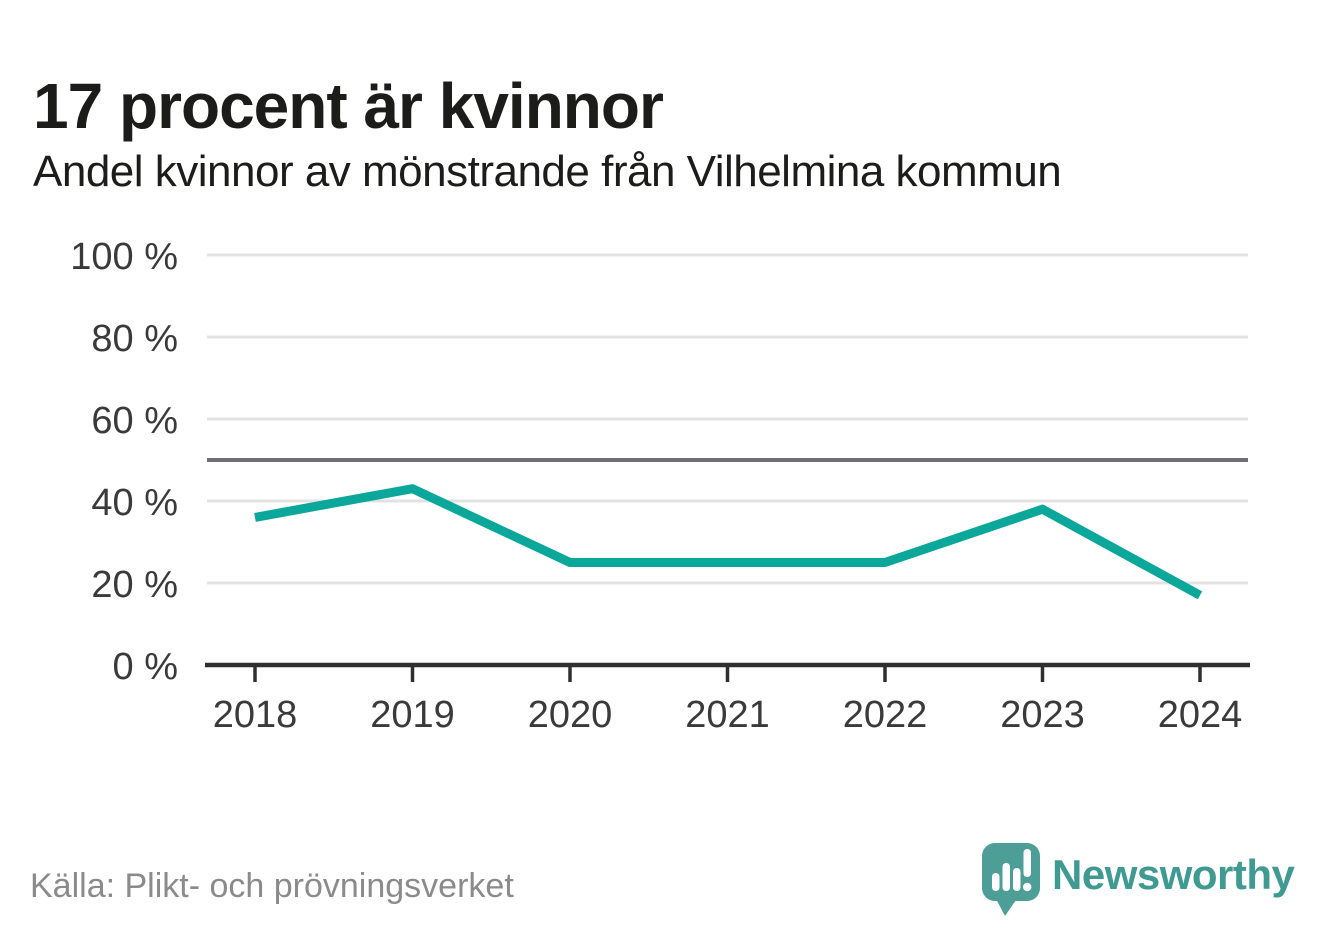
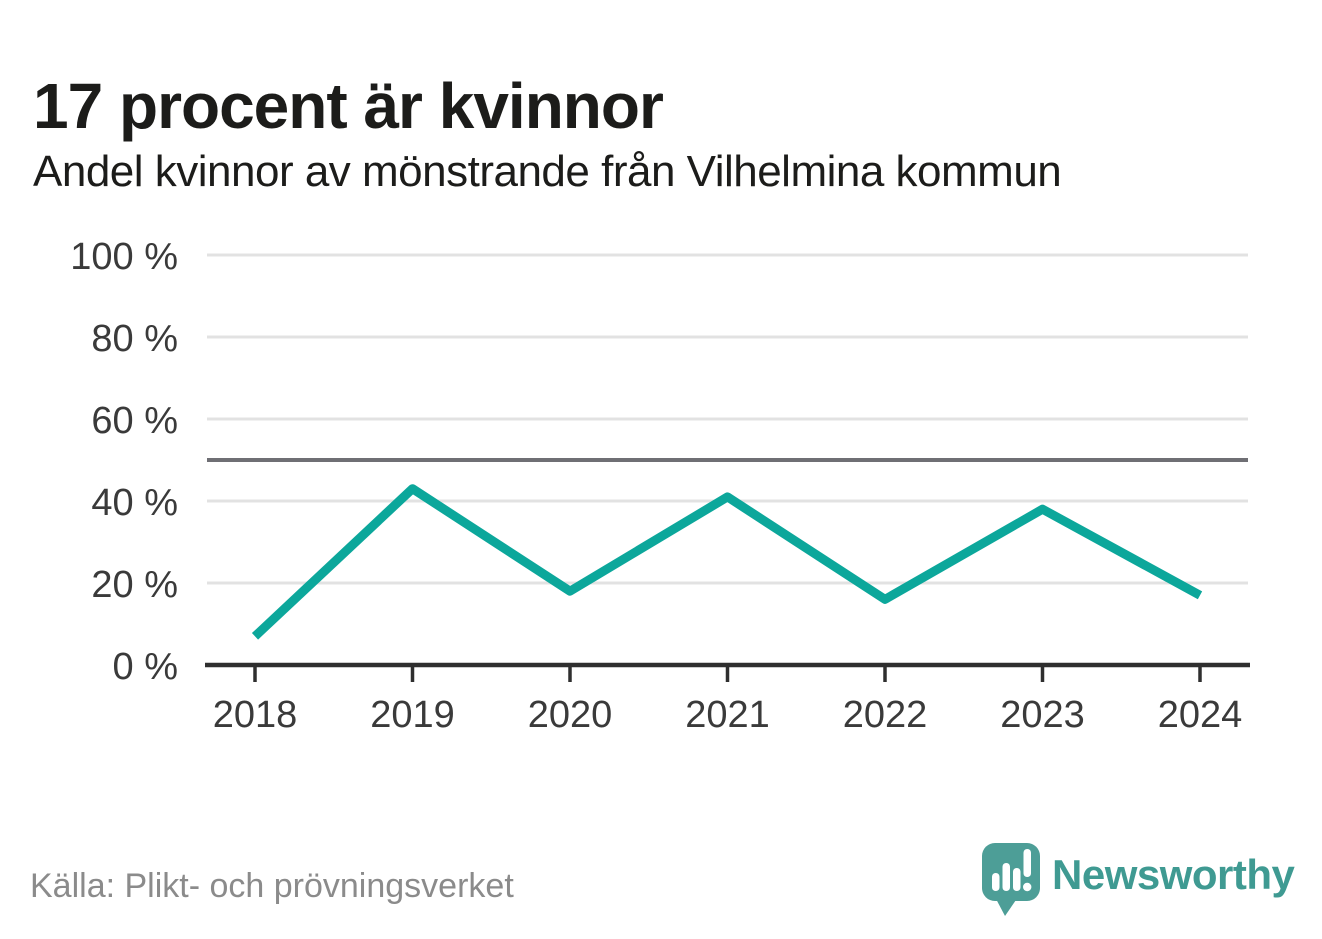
2018: 36% -> 7%
2020: 25% -> 18%
2021: 25% -> 41%
2022: 25% -> 16%
